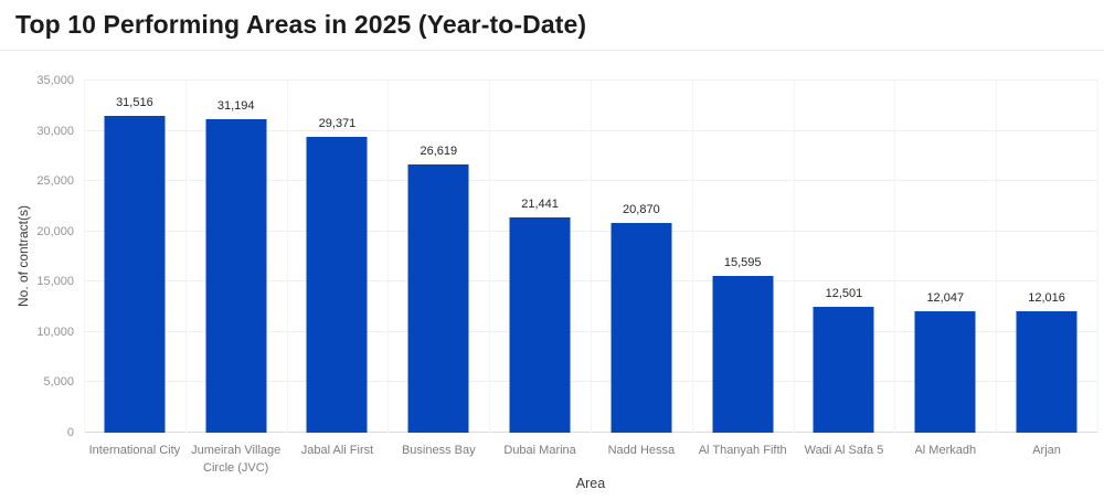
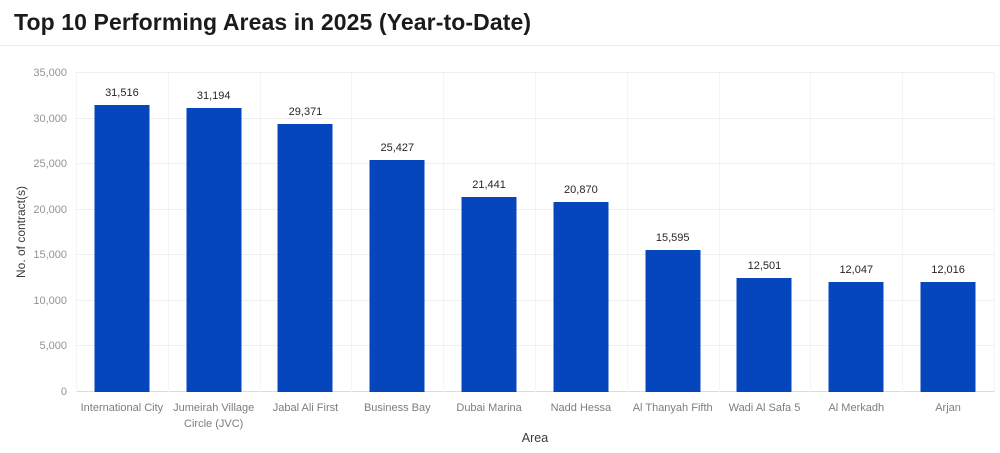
Business Bay: 26,619 -> 25,427
